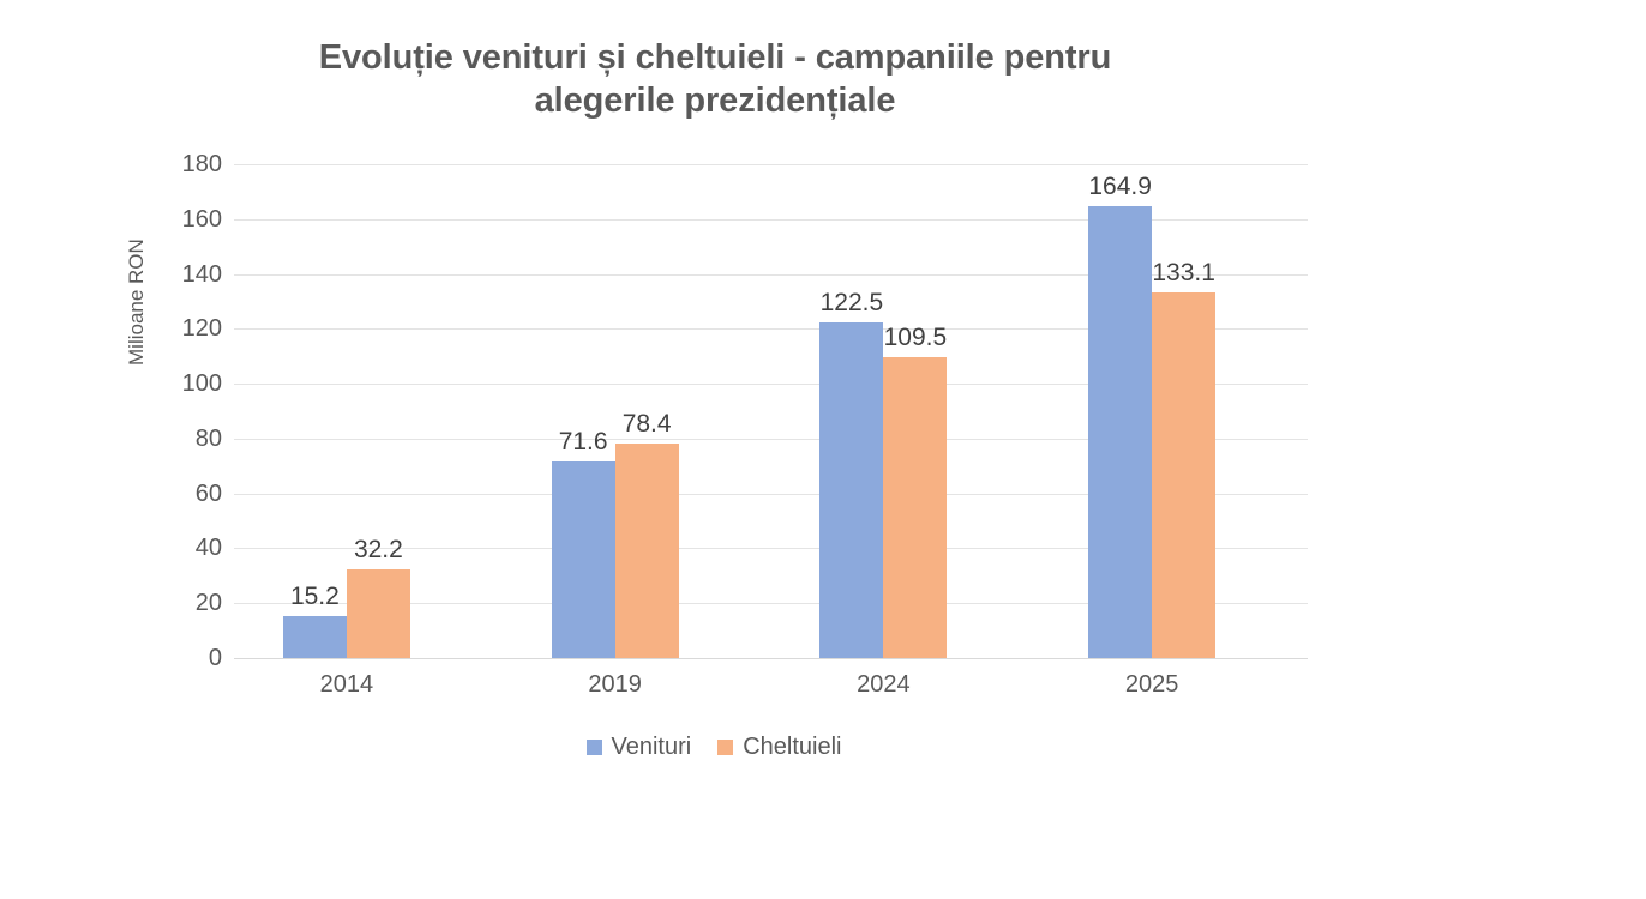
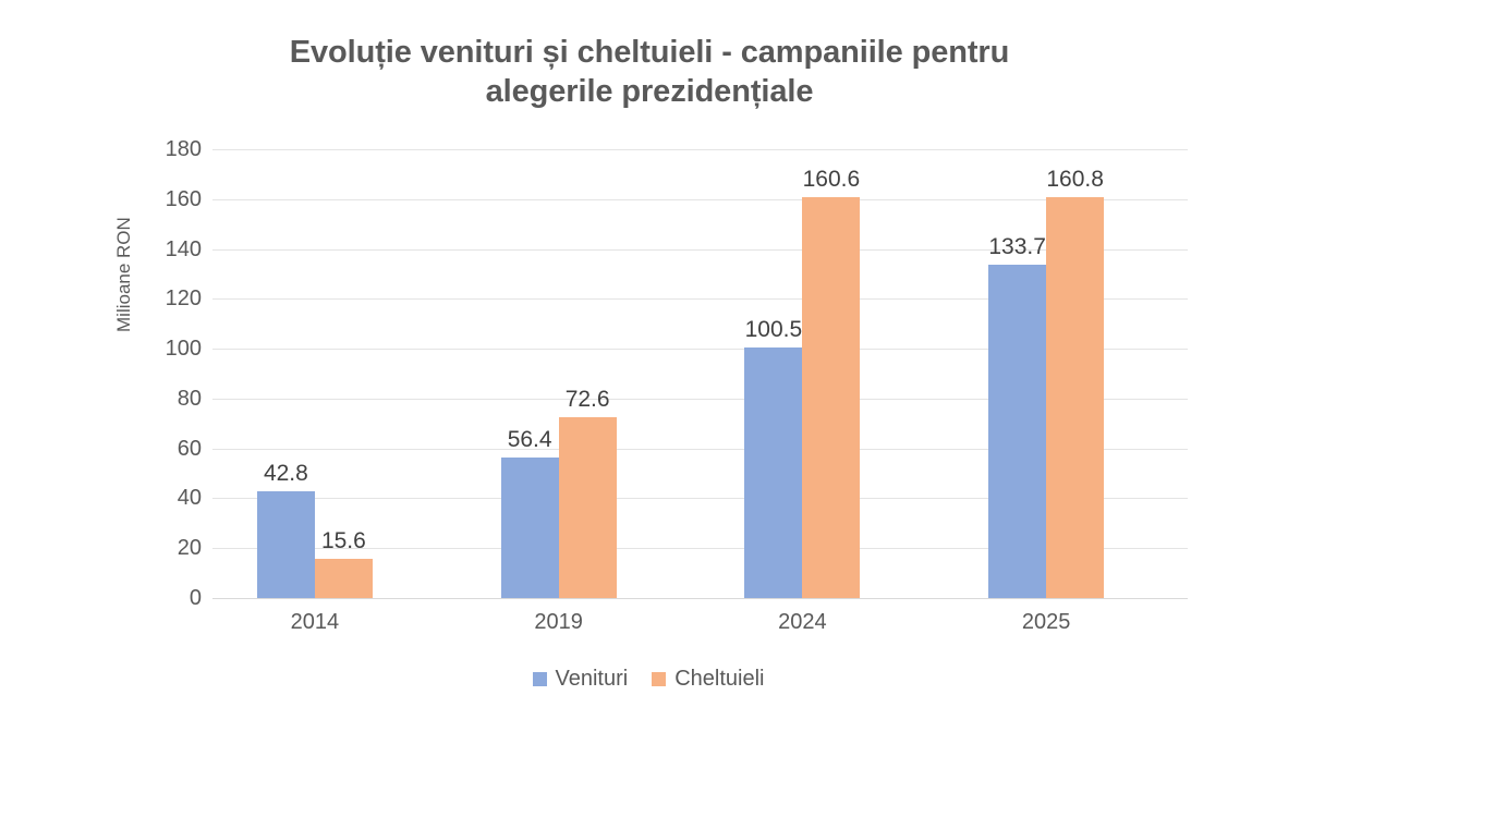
Venituri/2014: 15.2 -> 42.8
Cheltuieli/2014: 32.2 -> 15.6
Venituri/2019: 71.6 -> 56.4
Cheltuieli/2019: 78.4 -> 72.6
Venituri/2024: 122.5 -> 100.5
Cheltuieli/2024: 109.5 -> 160.6
Venituri/2025: 164.9 -> 133.7
Cheltuieli/2025: 133.1 -> 160.8
